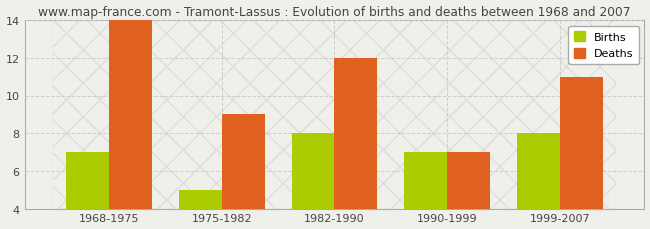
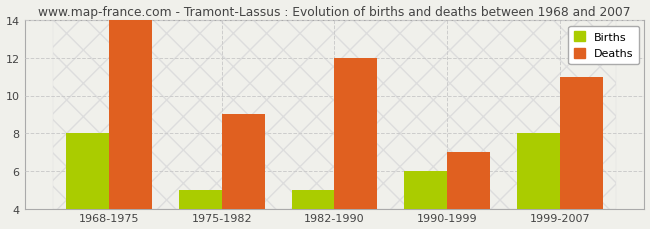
Births/1968-1975: 7 -> 8
Births/1982-1990: 8 -> 5
Births/1990-1999: 7 -> 6
